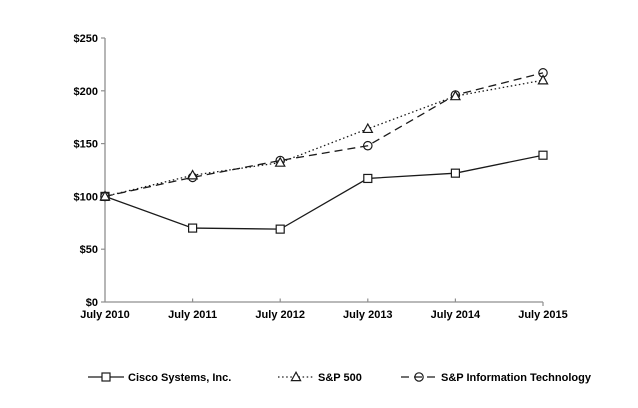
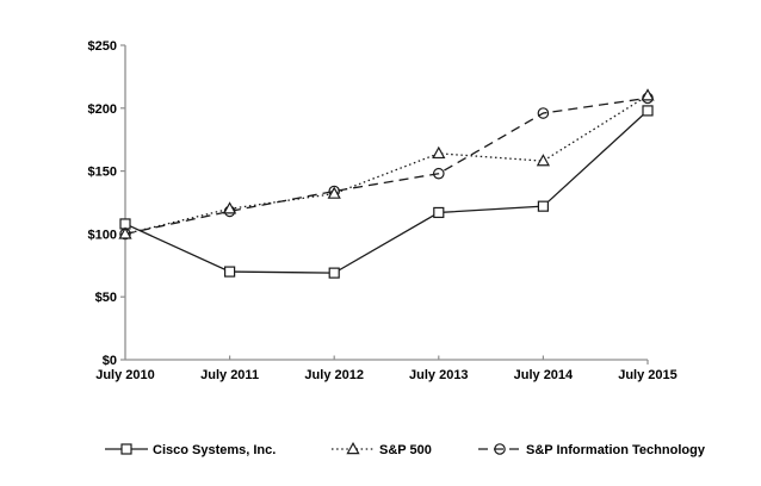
Cisco Systems, Inc./July 2010: $100 -> $108
S&P 500/July 2014: $195 -> $158
Cisco Systems, Inc./July 2015: $139 -> $198
S&P Information Technology/July 2015: $217 -> $208
